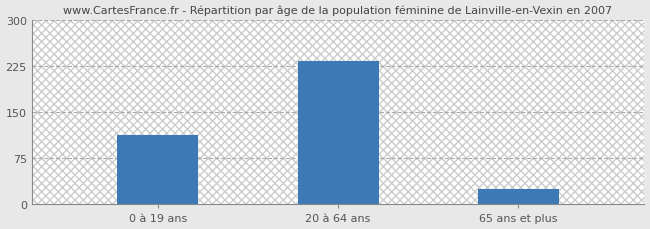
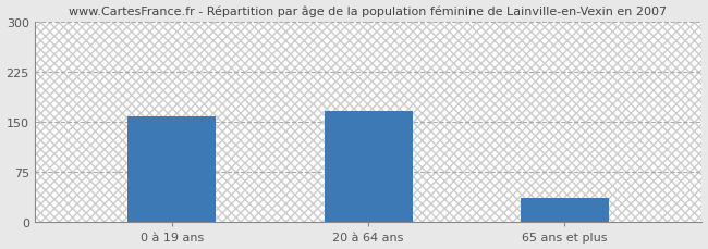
0 à 19 ans: 113 -> 158
20 à 64 ans: 233 -> 166
65 ans et plus: 25 -> 36
